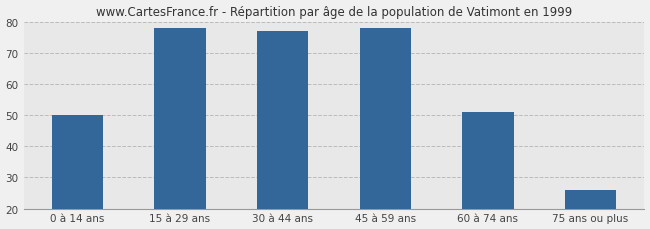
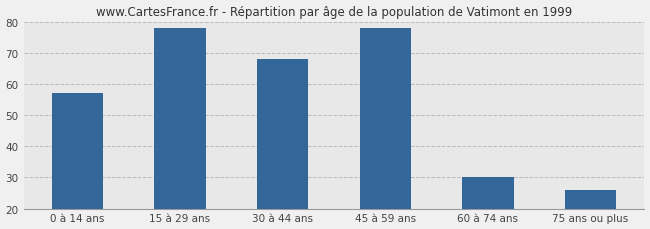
0 à 14 ans: 50 -> 57
30 à 44 ans: 77 -> 68
60 à 74 ans: 51 -> 30
